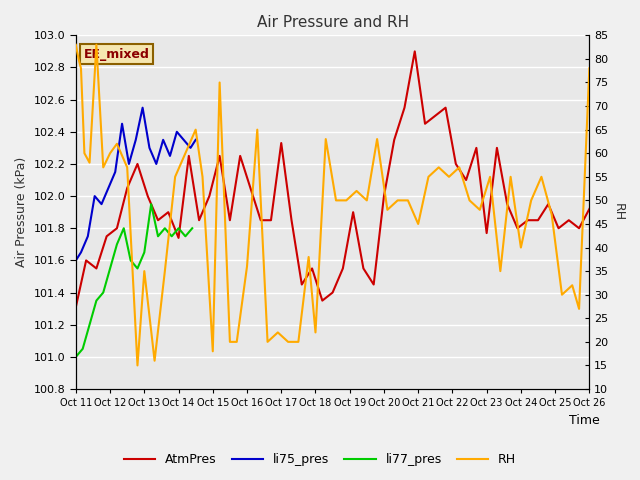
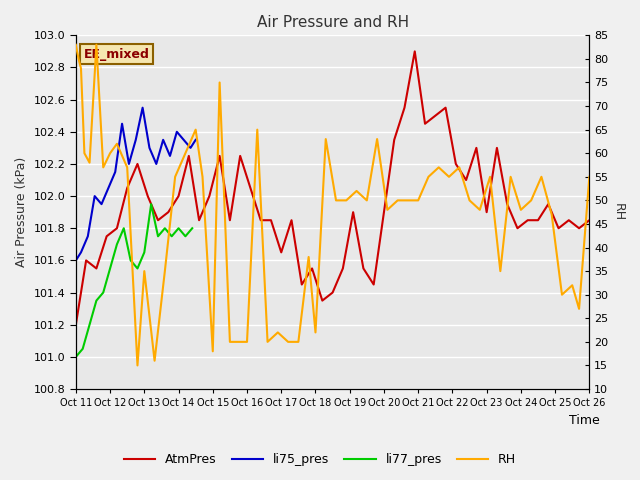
AtmPres/Oct 11: 101.31 -> 101.20
AtmPres/Oct 14: 101.74 -> 102.00
RH/Oct 16: 36 -> 20
AtmPres/Oct 17: 102.33 -> 101.65
AtmPres/Oct 20: 102.00 -> 101.90
RH/Oct 21: 45 -> 50
AtmPres/Oct 23: 101.77 -> 101.90
RH/Oct 24: 40 -> 48
AtmPres/Oct 26: 101.92 -> 101.85
RH/Oct 26: 78 -> 55
